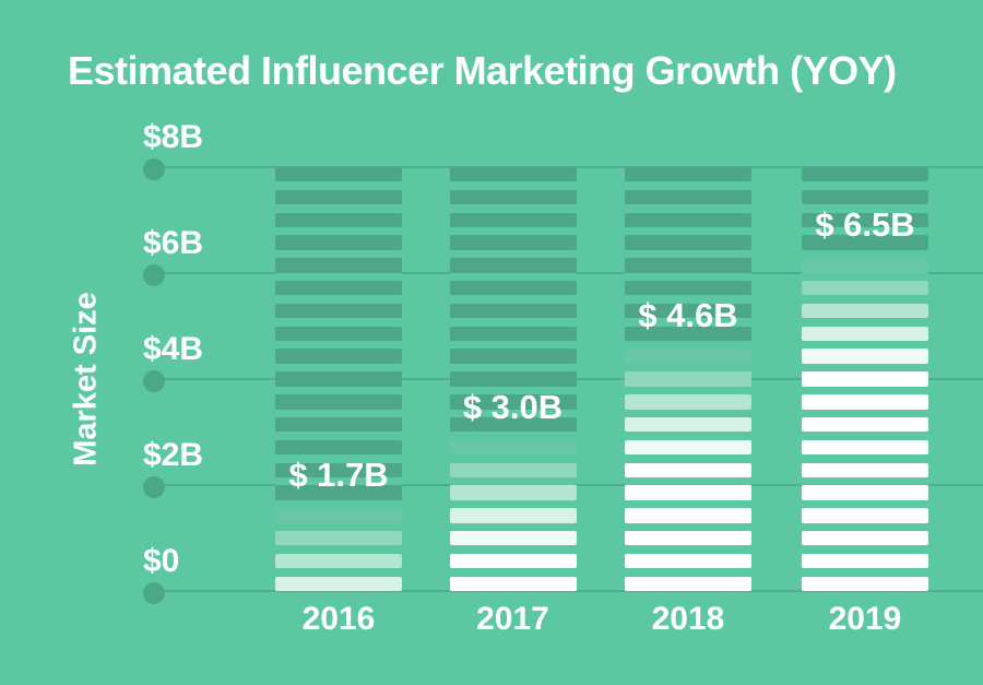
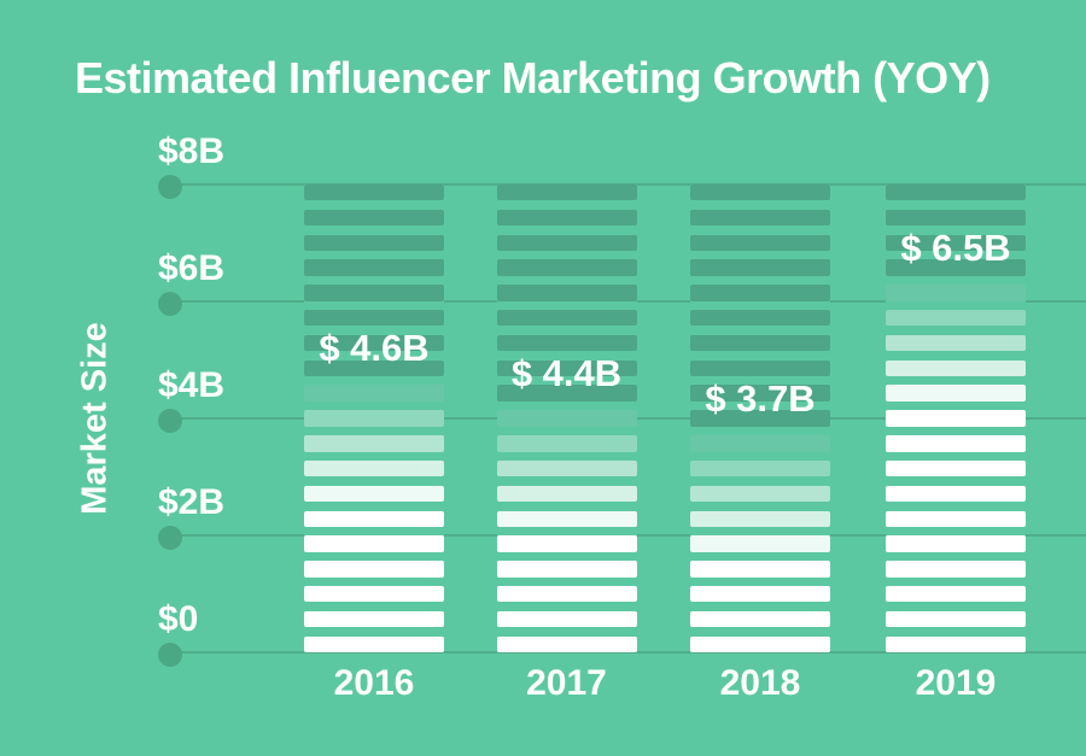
2016: 1.7B -> 4.6B
2017: 3.0B -> 4.4B
2018: 4.6B -> 3.7B
